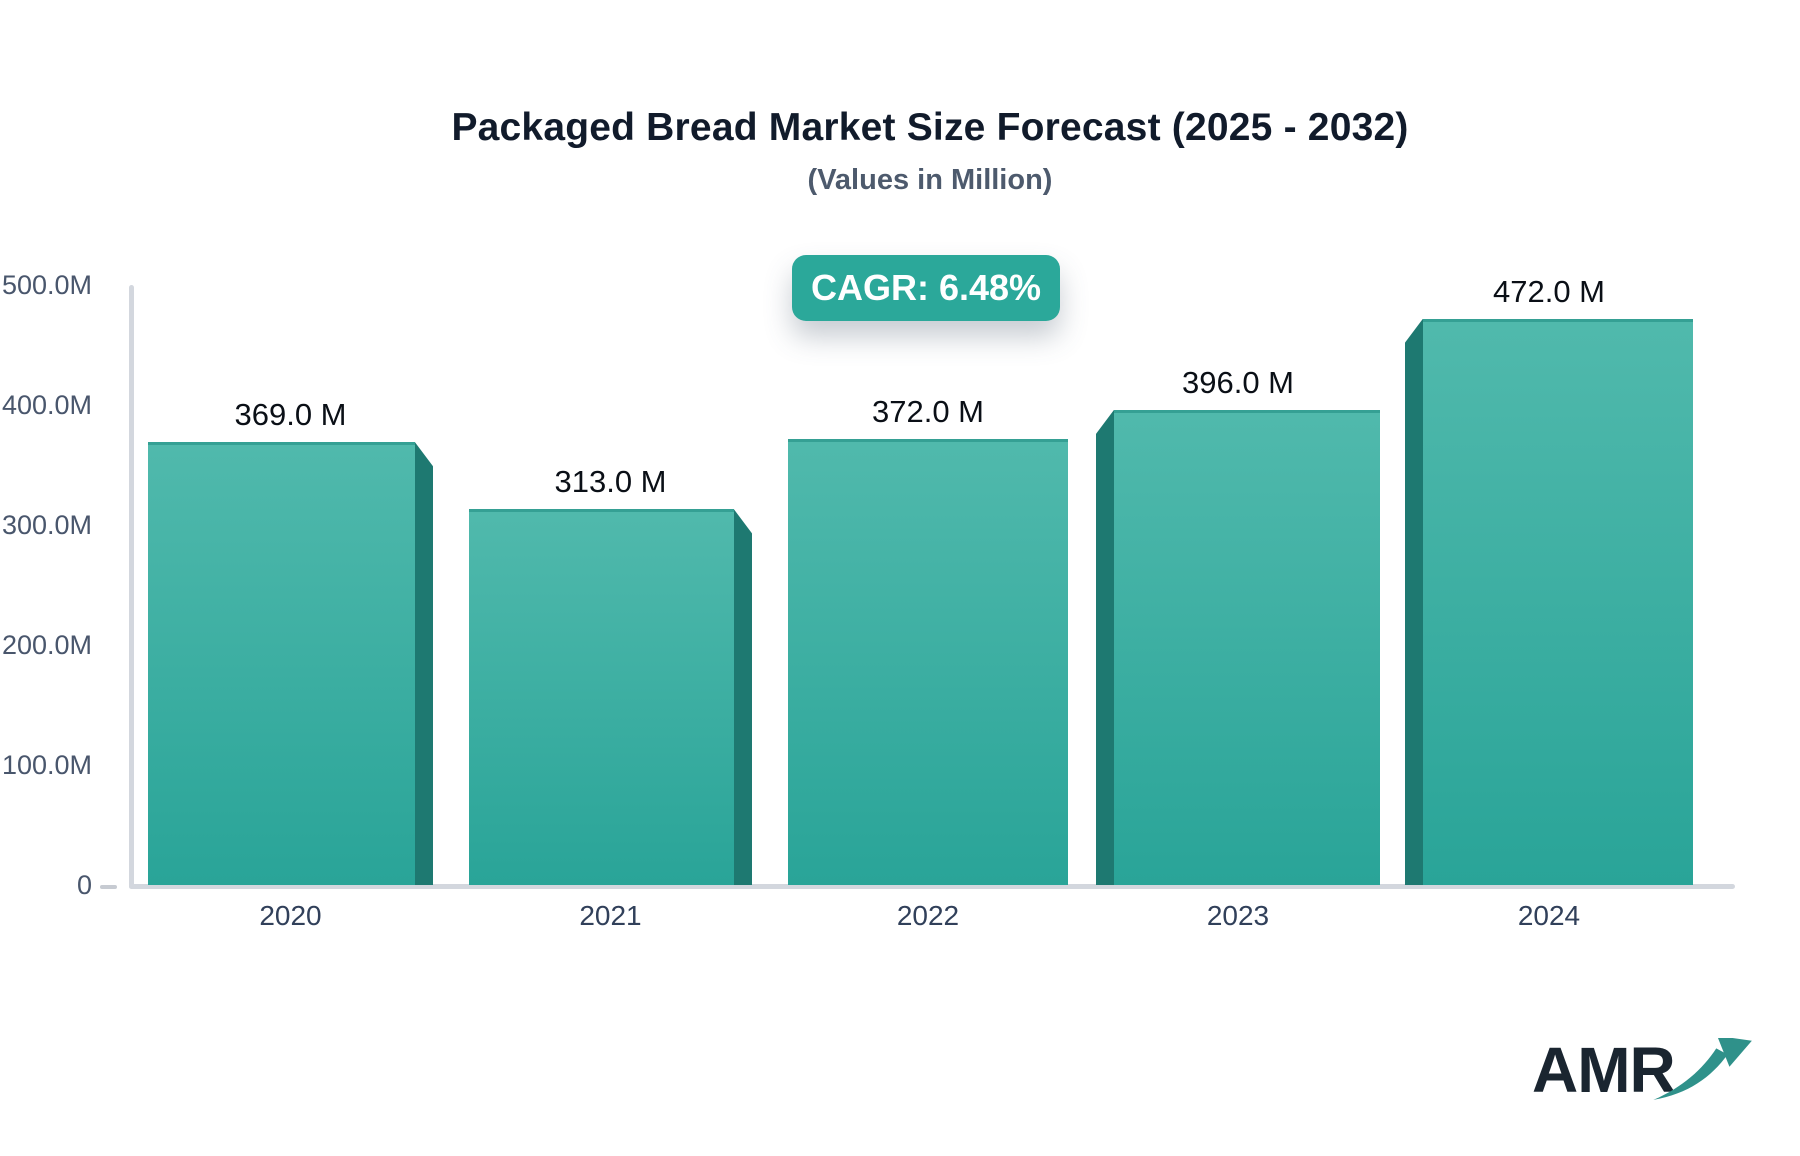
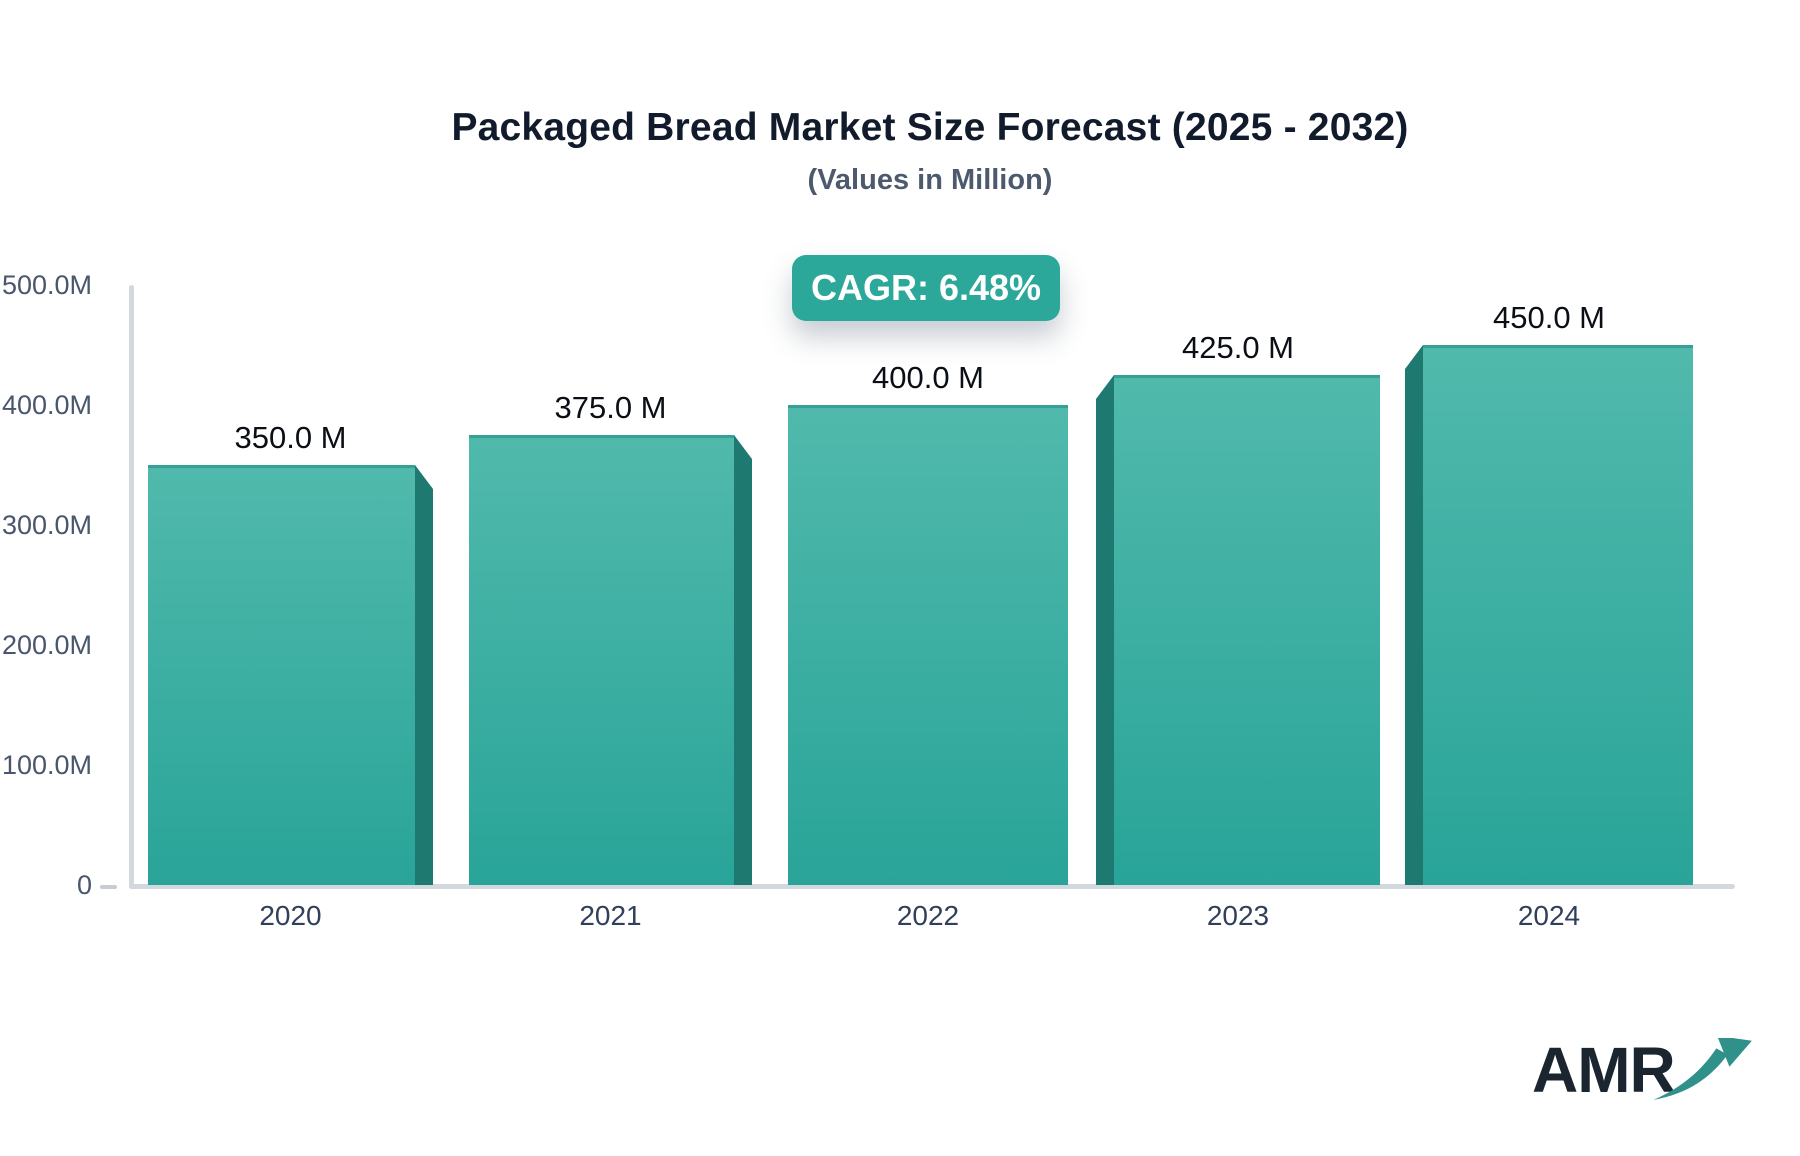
2020: 369.0 -> 350.0
2021: 313.0 -> 375.0
2022: 372.0 -> 400.0
2023: 396.0 -> 425.0
2024: 472.0 -> 450.0
